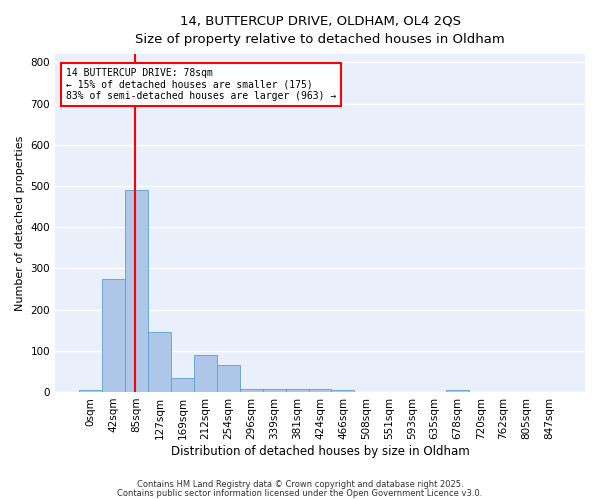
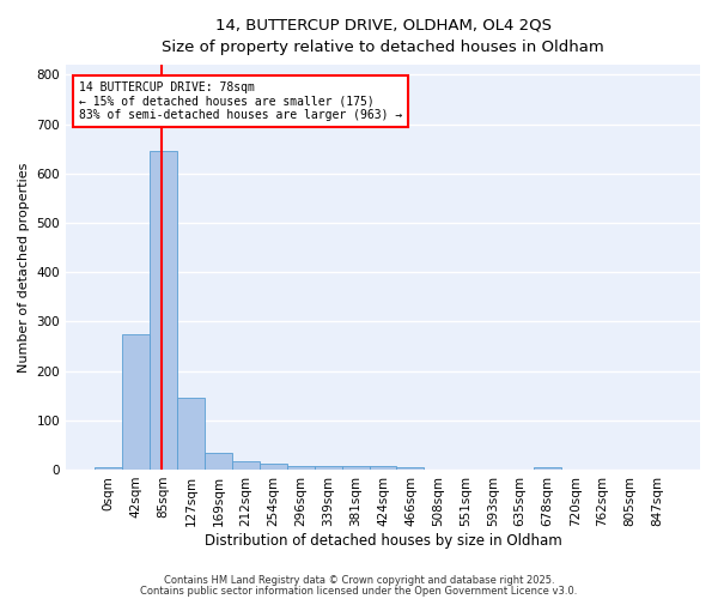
85sqm: 490 -> 645
212sqm: 90 -> 18
254sqm: 65 -> 12
